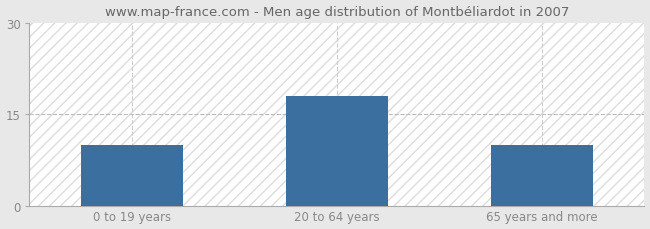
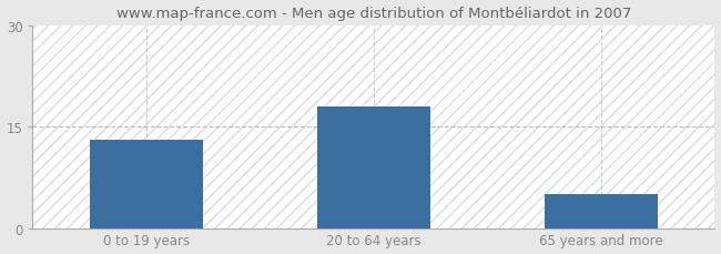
0 to 19 years: 10 -> 13
65 years and more: 10 -> 5
